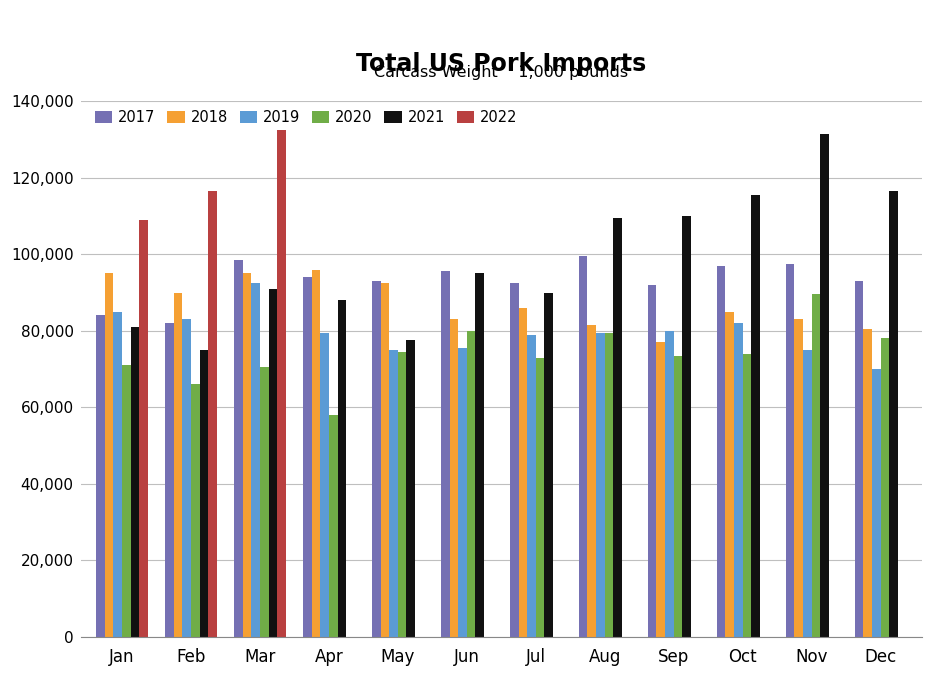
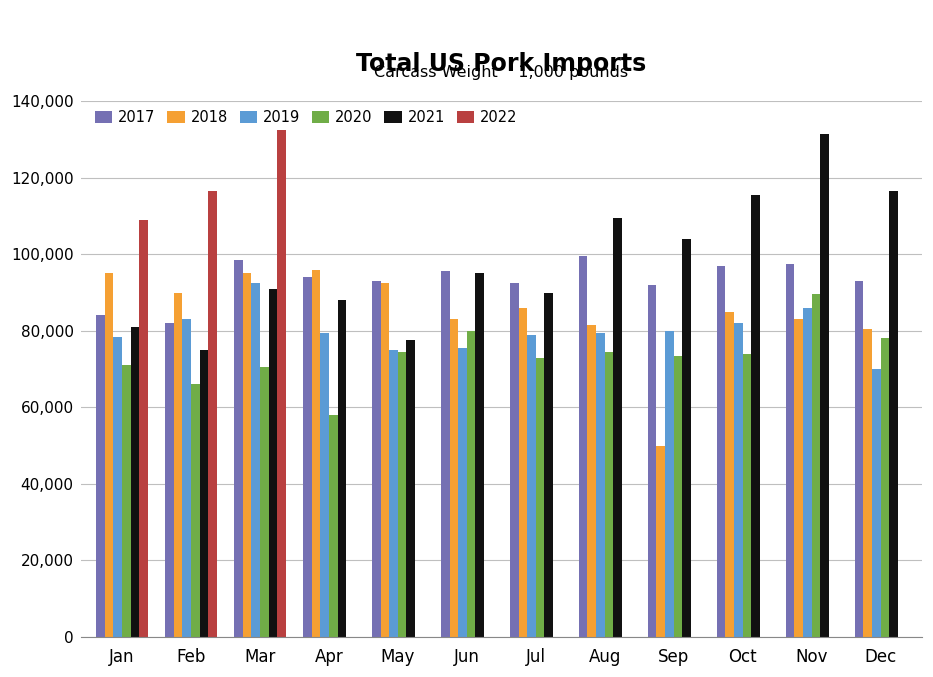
2019/Jan: 85,000 -> 78,500
2020/Aug: 79,500 -> 74,500
2018/Sep: 77,000 -> 50,000
2021/Sep: 110,000 -> 104,000
2019/Nov: 75,000 -> 86,000
